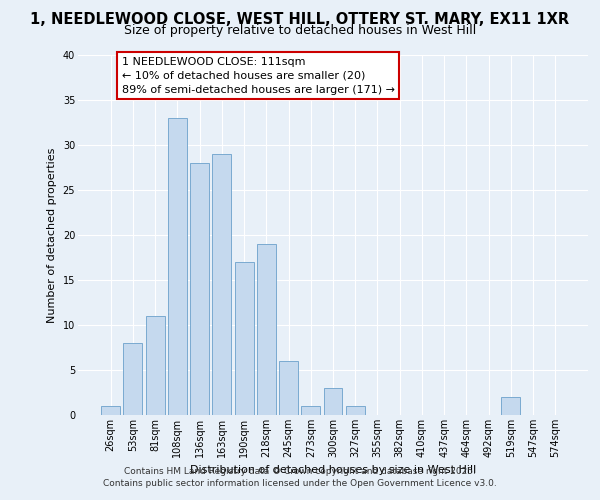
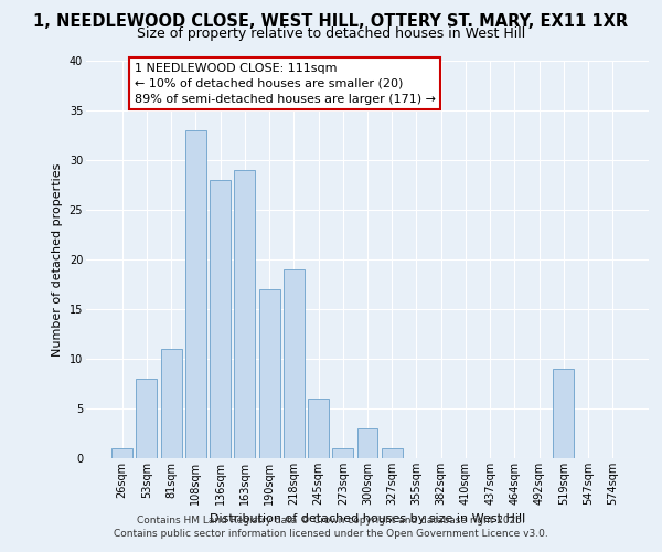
519sqm: 2 -> 9
